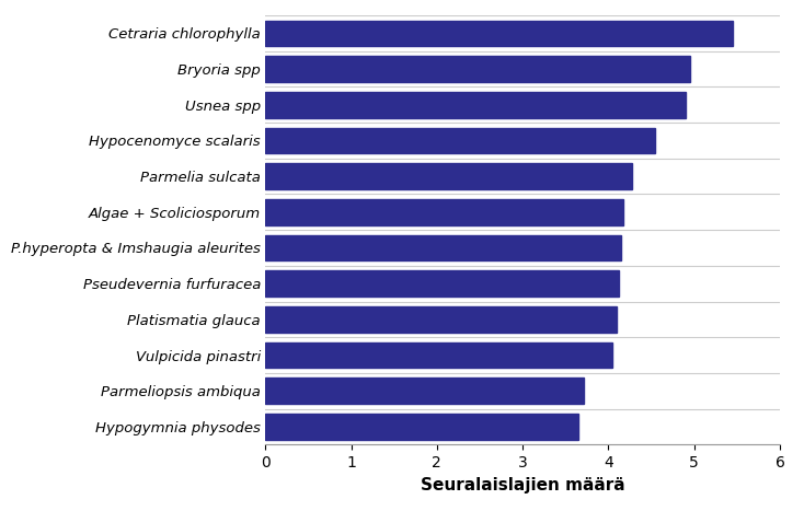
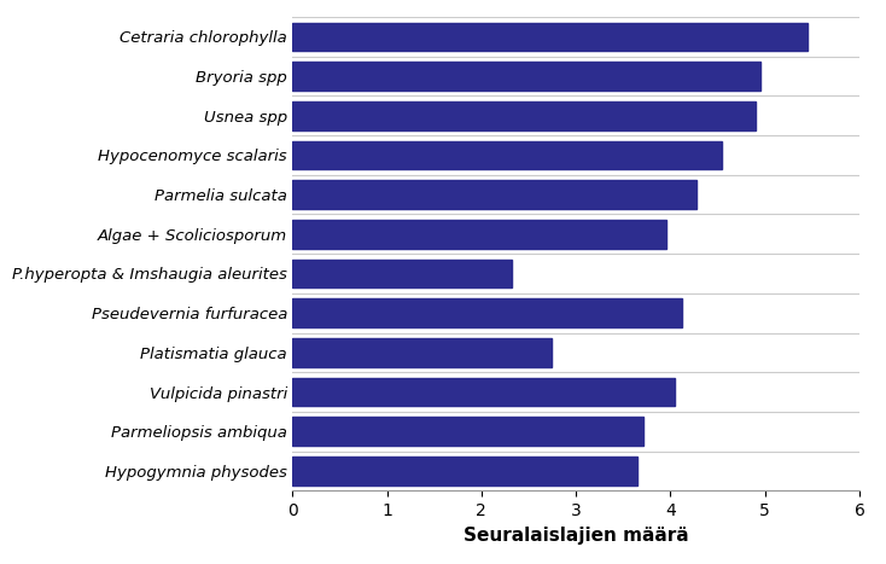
Algae + Scoliciosporum: 4.18 -> 3.96
P.hyperopta & Imshaugia aleurites: 4.15 -> 2.32
Platismatia glauca: 4.10 -> 2.74
